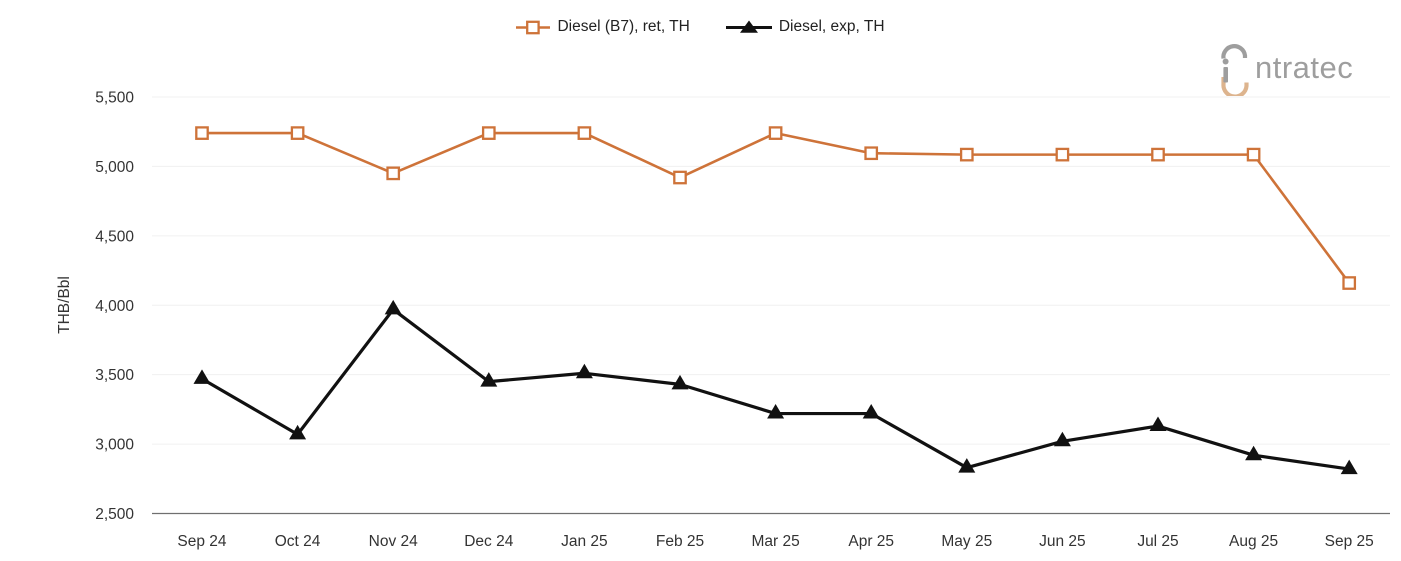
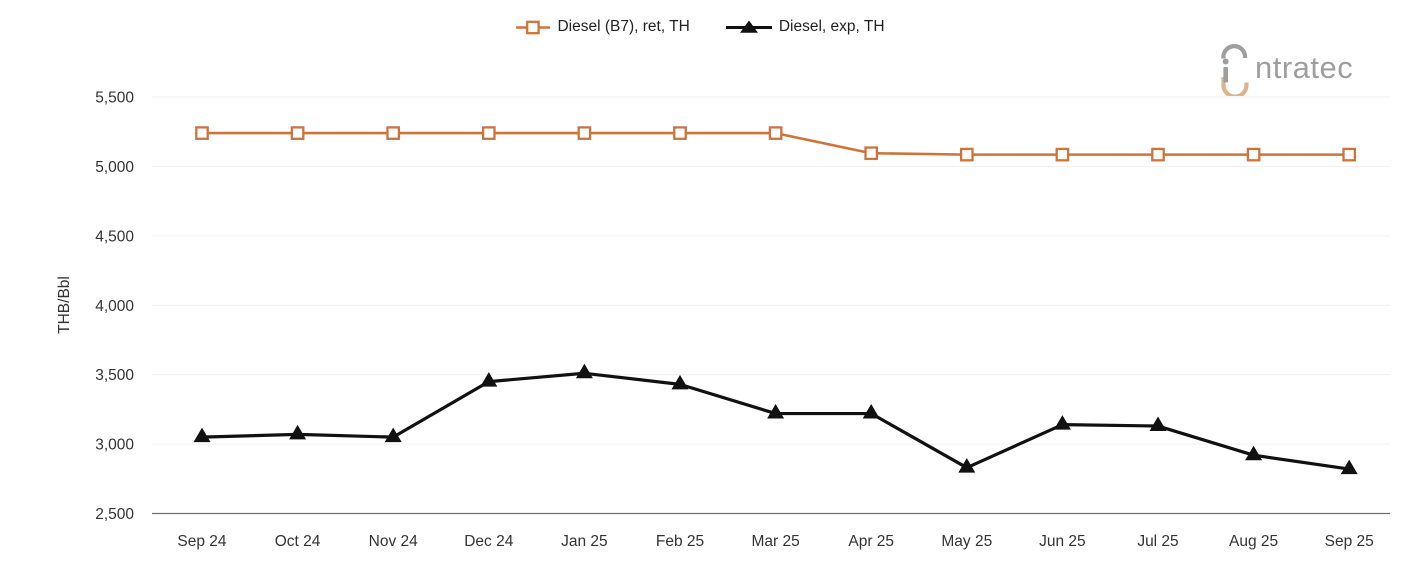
Diesel, exp, TH/Sep 24: 3470 -> 3050
Diesel (B7), ret, TH/Nov 24: 4950 -> 5240
Diesel, exp, TH/Nov 24: 3970 -> 3050
Diesel (B7), ret, TH/Feb 25: 4920 -> 5240
Diesel, exp, TH/Jun 25: 3020 -> 3140
Diesel (B7), ret, TH/Sep 25: 4160 -> 5080
